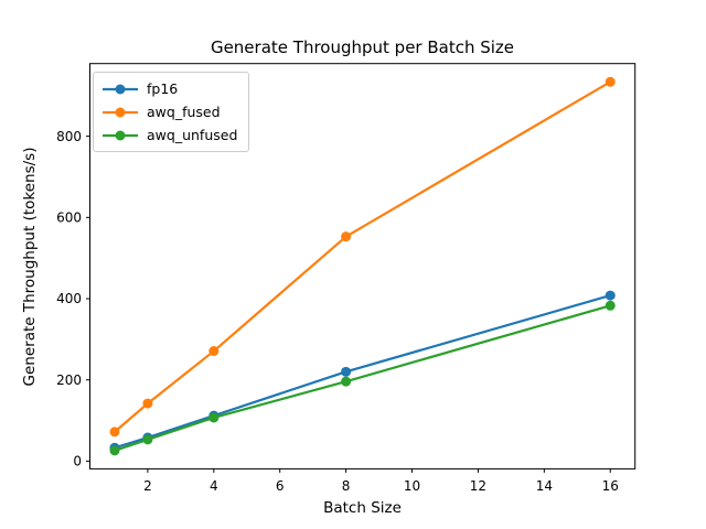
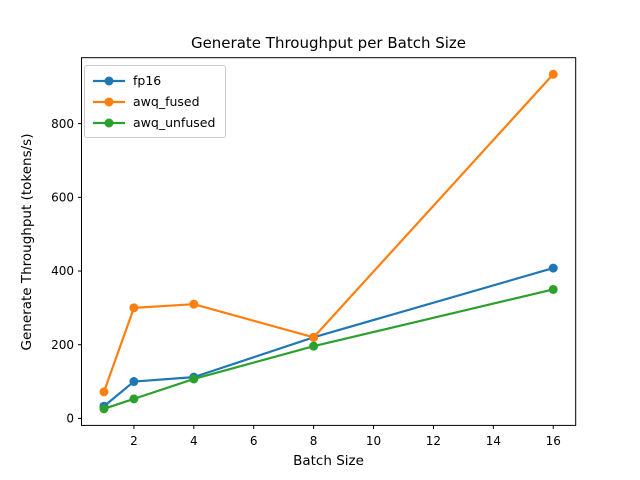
fp16/2: 60 -> 100
awq_fused/2: 140 -> 300
awq_fused/4: 270 -> 310
awq_fused/8: 550 -> 220
awq_unfused/16: 380 -> 350
